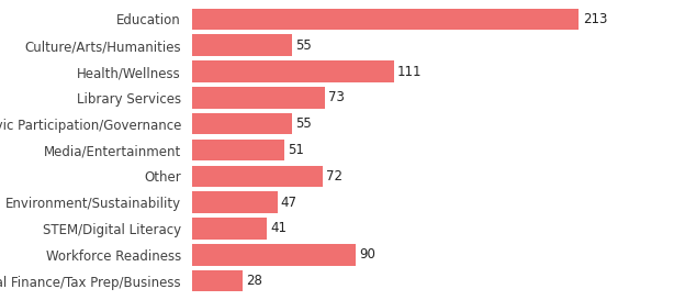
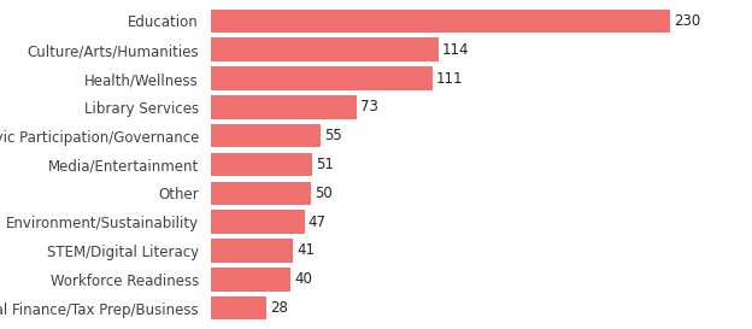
Education: 213 -> 230
Culture/Arts/Humanities: 55 -> 114
Other: 72 -> 50
Workforce Readiness: 90 -> 40
